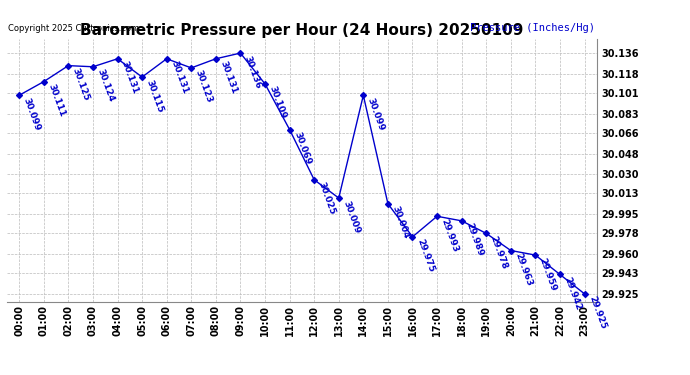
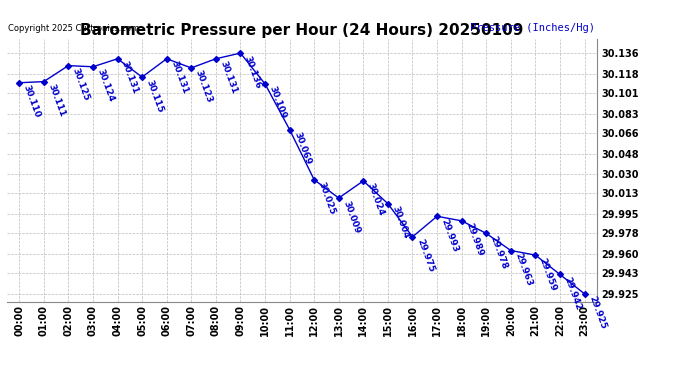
00:00: 30.099 -> 30.110
14:00: 30.099 -> 30.024
